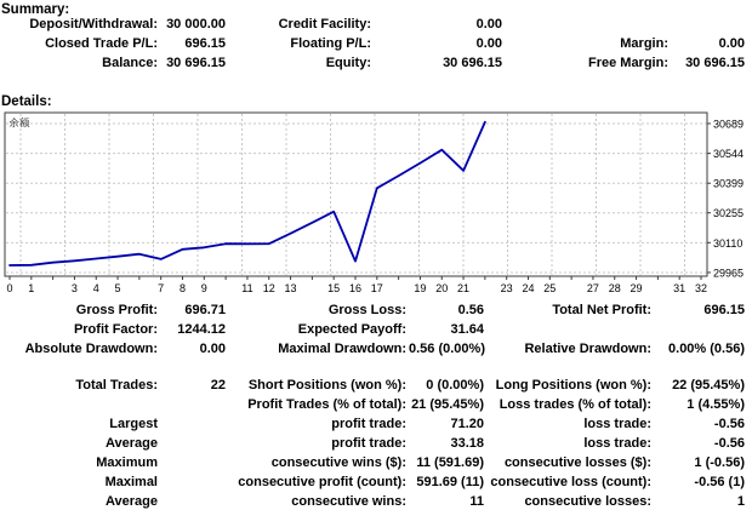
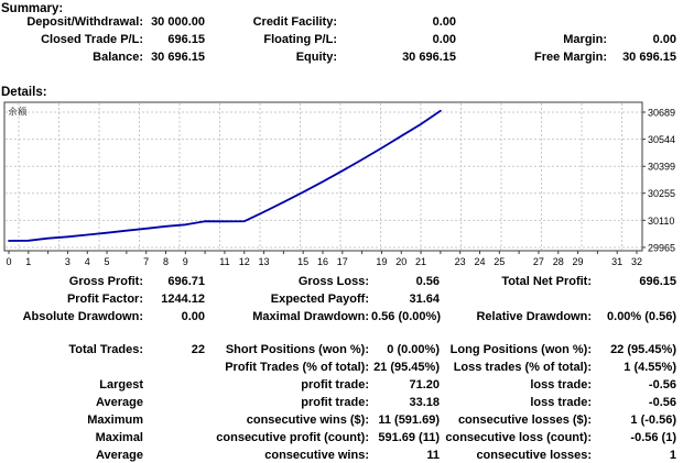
7: 30030 -> 30070
16: 30020 -> 30320
21: 30460 -> 30620
